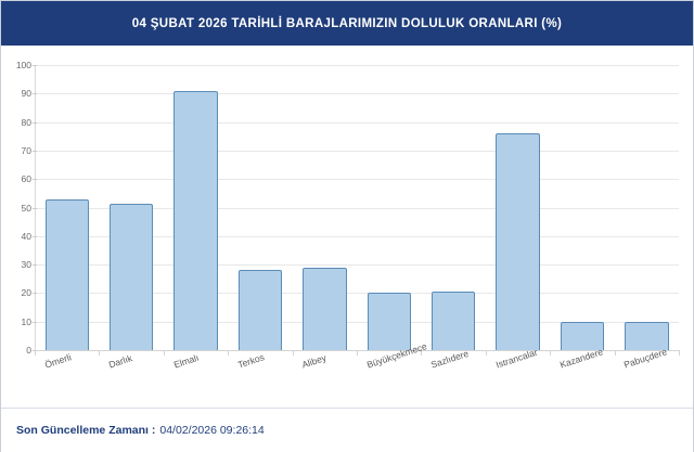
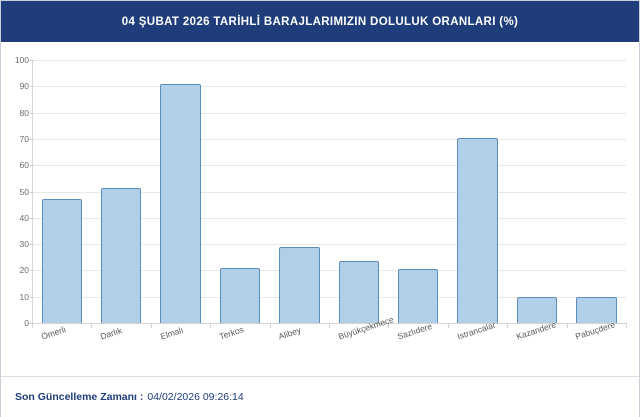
Ömerli: 53 -> 47
Terkos: 28 -> 21
Büyükçekmece: 20 -> 24
Istrancalar: 76 -> 70
